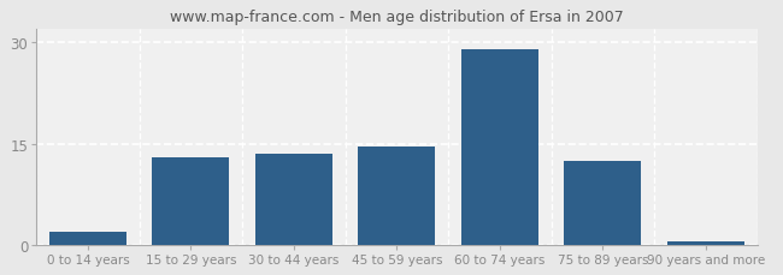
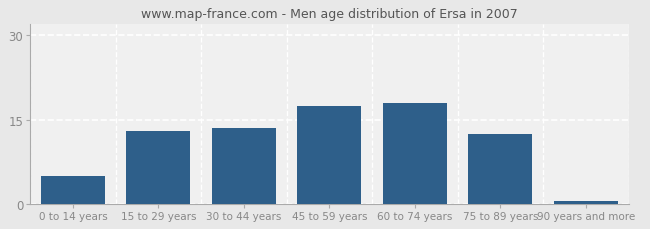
0 to 14 years: 2.0 -> 5.0
45 to 59 years: 14.5 -> 17.4
60 to 74 years: 29.0 -> 18.0
